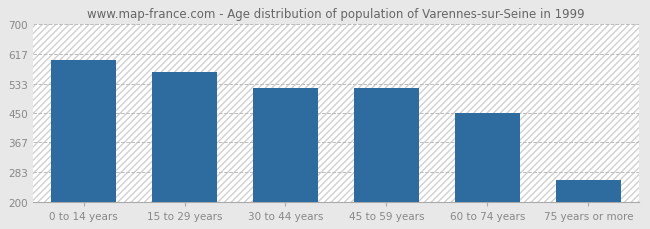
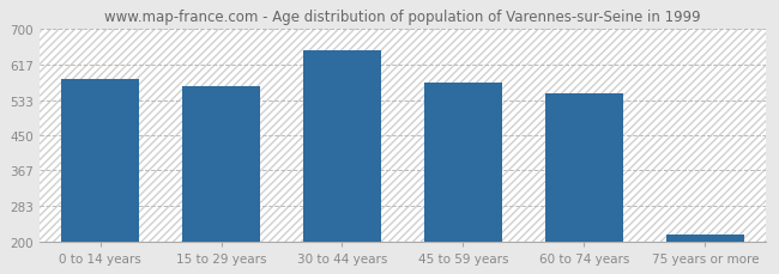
0 to 14 years: 600 -> 583
30 to 44 years: 520 -> 650
45 to 59 years: 520 -> 573
60 to 74 years: 450 -> 549
75 years or more: 260 -> 215
